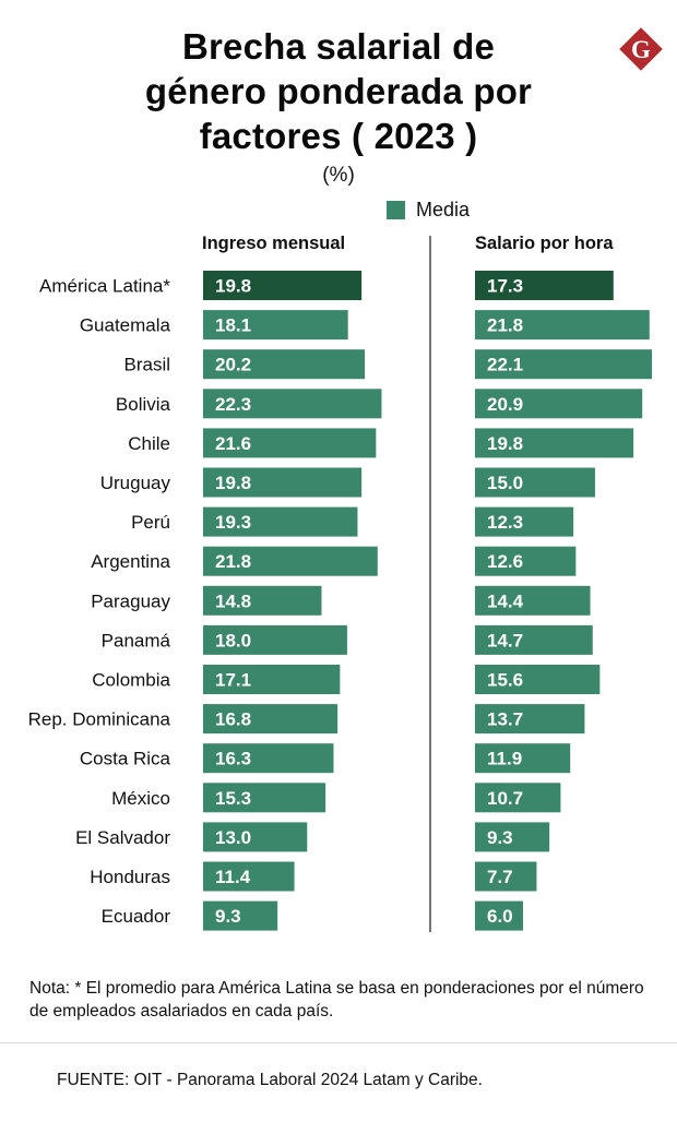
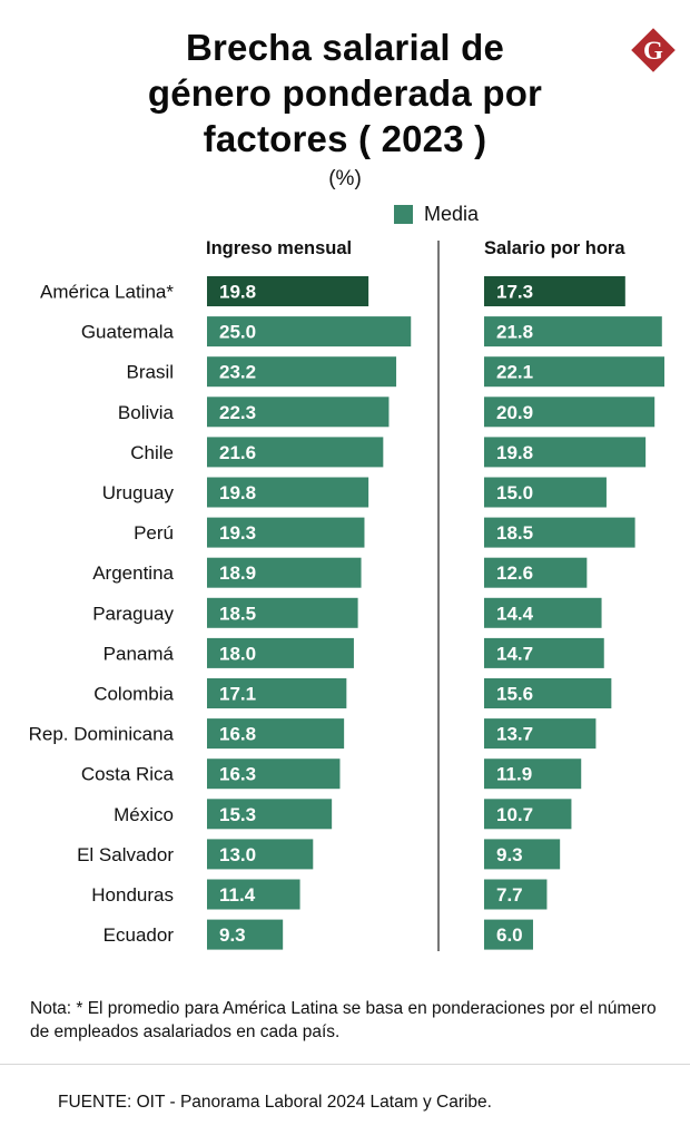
Ingreso mensual/Guatemala: 18.1 -> 25.0
Ingreso mensual/Brasil: 20.2 -> 23.2
Salario por hora/Perú: 12.3 -> 18.5
Ingreso mensual/Argentina: 21.8 -> 18.9
Ingreso mensual/Paraguay: 14.8 -> 18.5
